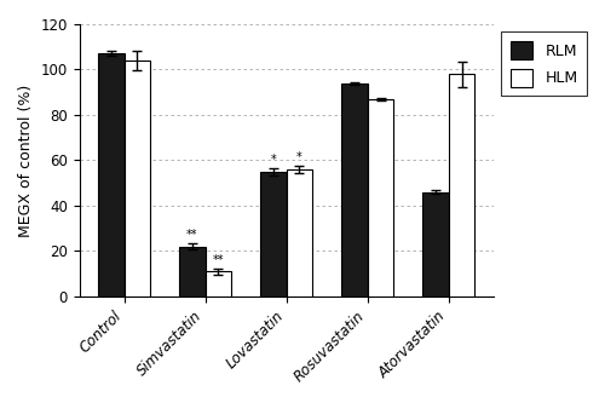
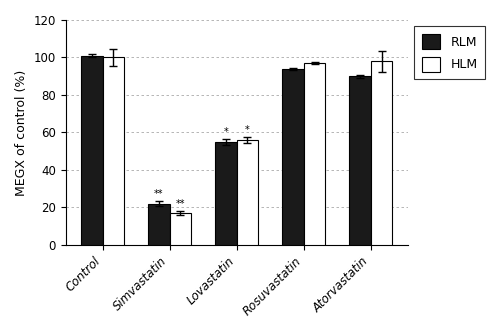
RLM/Control: 107 -> 101
HLM/Control: 104 -> 100
HLM/Simvastatin: 11 -> 17
HLM/Rosuvastatin: 87 -> 97
RLM/Atorvastatin: 46 -> 90
